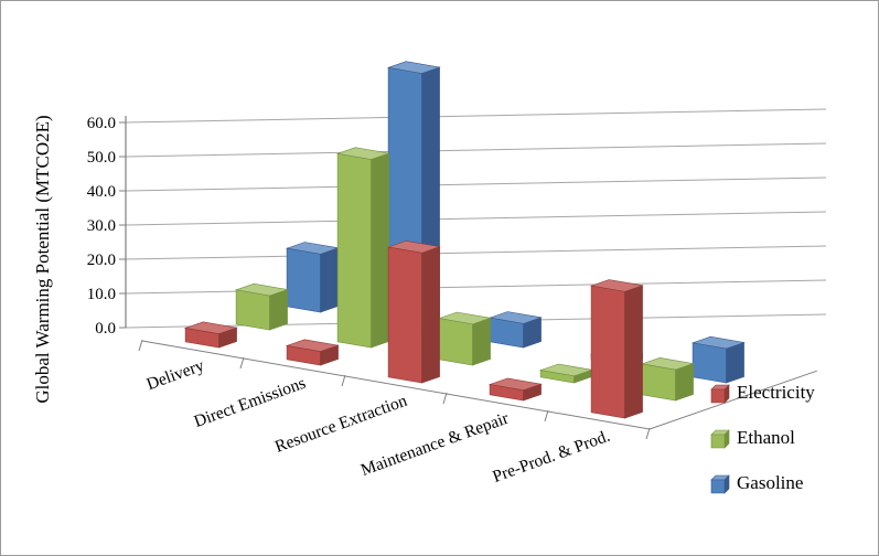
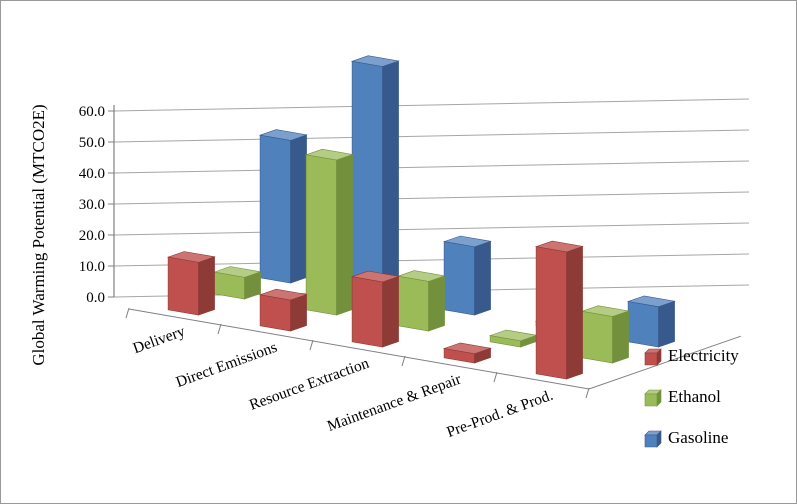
Electricity/Delivery: 4 -> 17
Ethanol/Delivery: 10 -> 7
Gasoline/Delivery: 17 -> 46
Electricity/Direct Emissions: 4 -> 10
Ethanol/Direct Emissions: 55 -> 50
Electricity/Resource Extraction: 38 -> 21
Ethanol/Resource Extraction: 12 -> 16
Gasoline/Resource Extraction: 7 -> 22
Electricity/Pre-Prod. & Prod.: 37 -> 41
Ethanol/Pre-Prod. & Prod.: 9 -> 15
Gasoline/Pre-Prod. & Prod.: 10 -> 13
